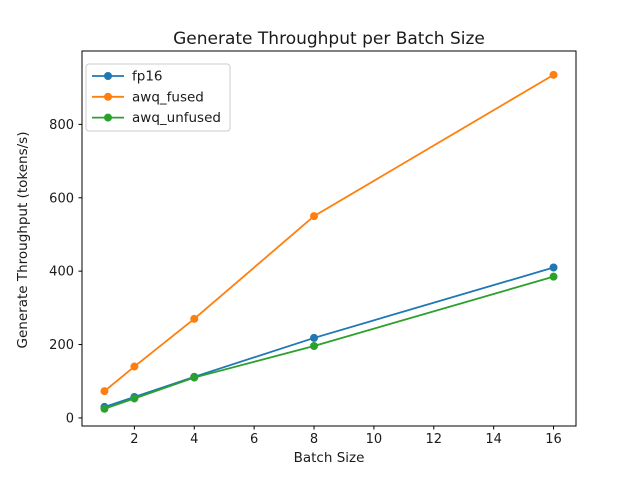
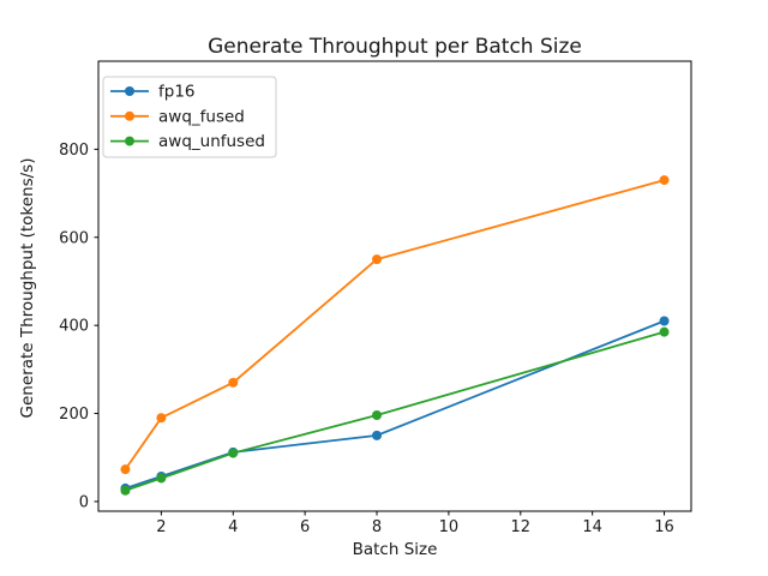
awq_fused/2: 140 -> 190
fp16/8: 220 -> 150
awq_fused/16: 940 -> 730
